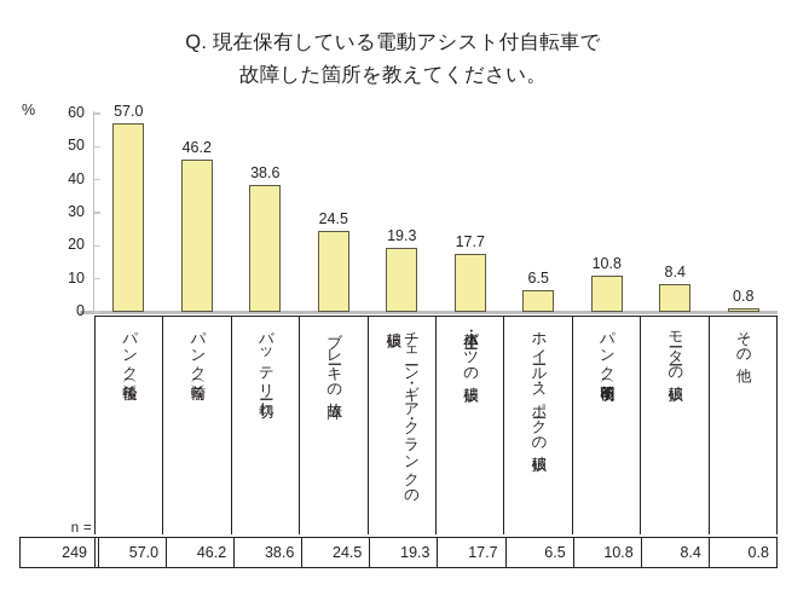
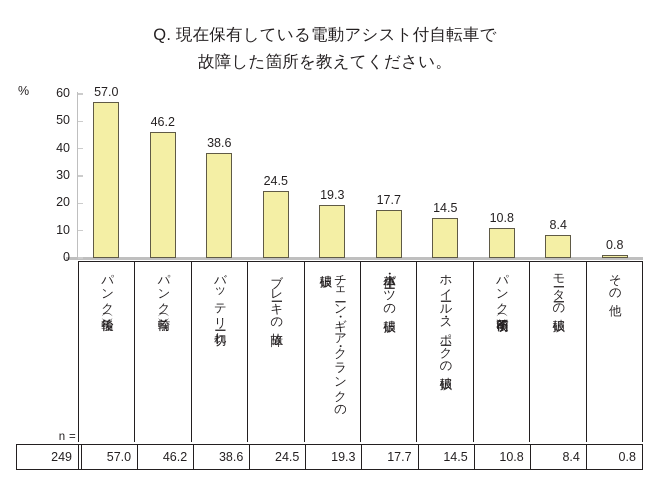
ホイール・スポークの破損: 6.5 -> 14.5
